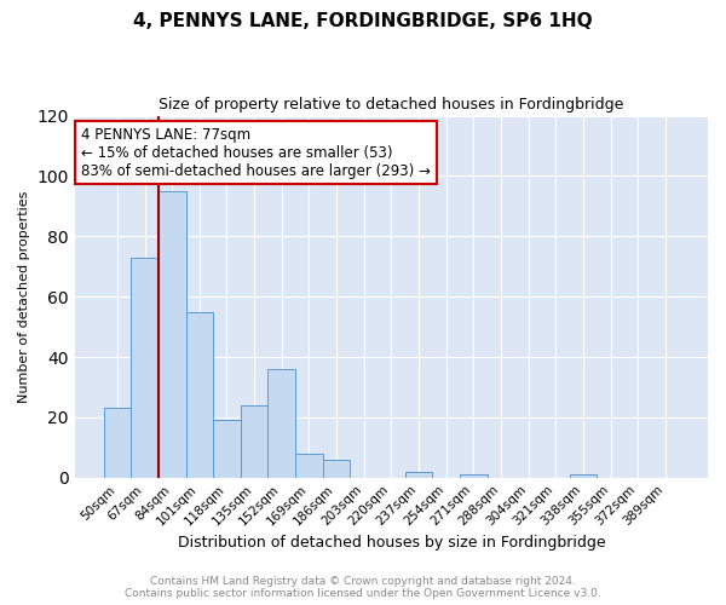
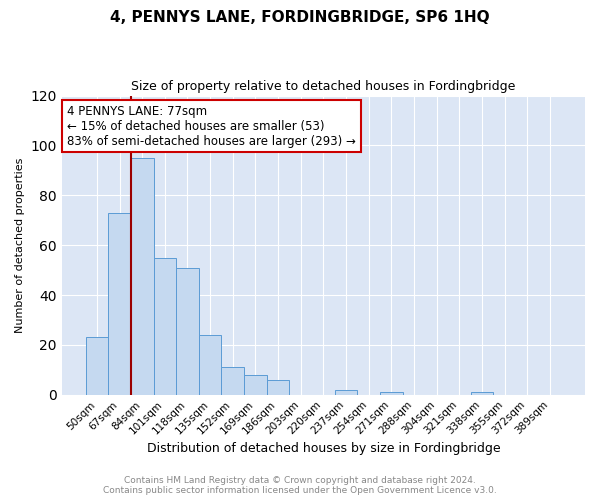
118sqm: 19 -> 51
152sqm: 36 -> 11
